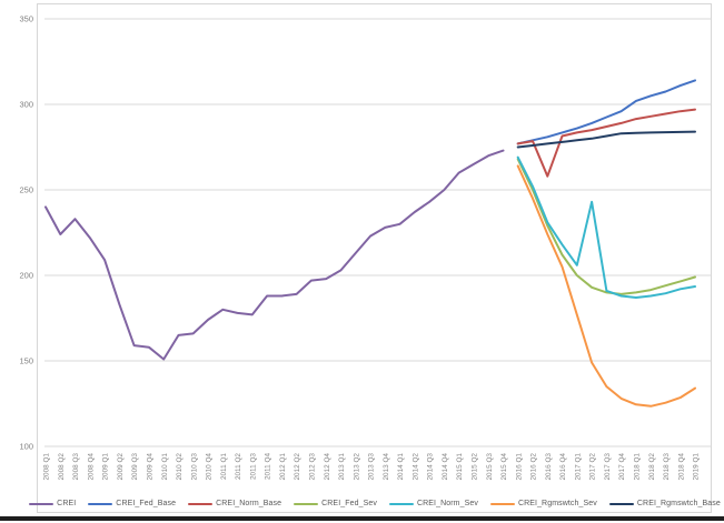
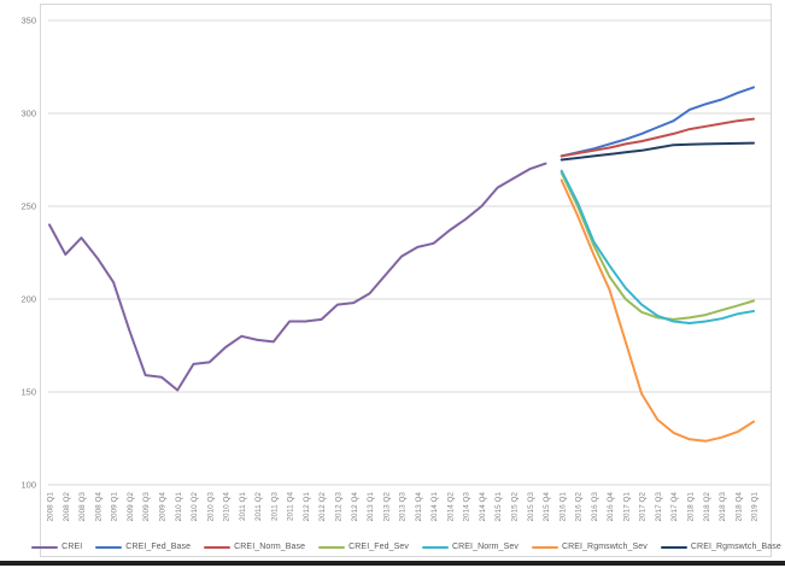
CREI_Norm_Base/2016 Q3: 258 -> 280
CREI_Norm_Sev/2017 Q2: 243 -> 197
